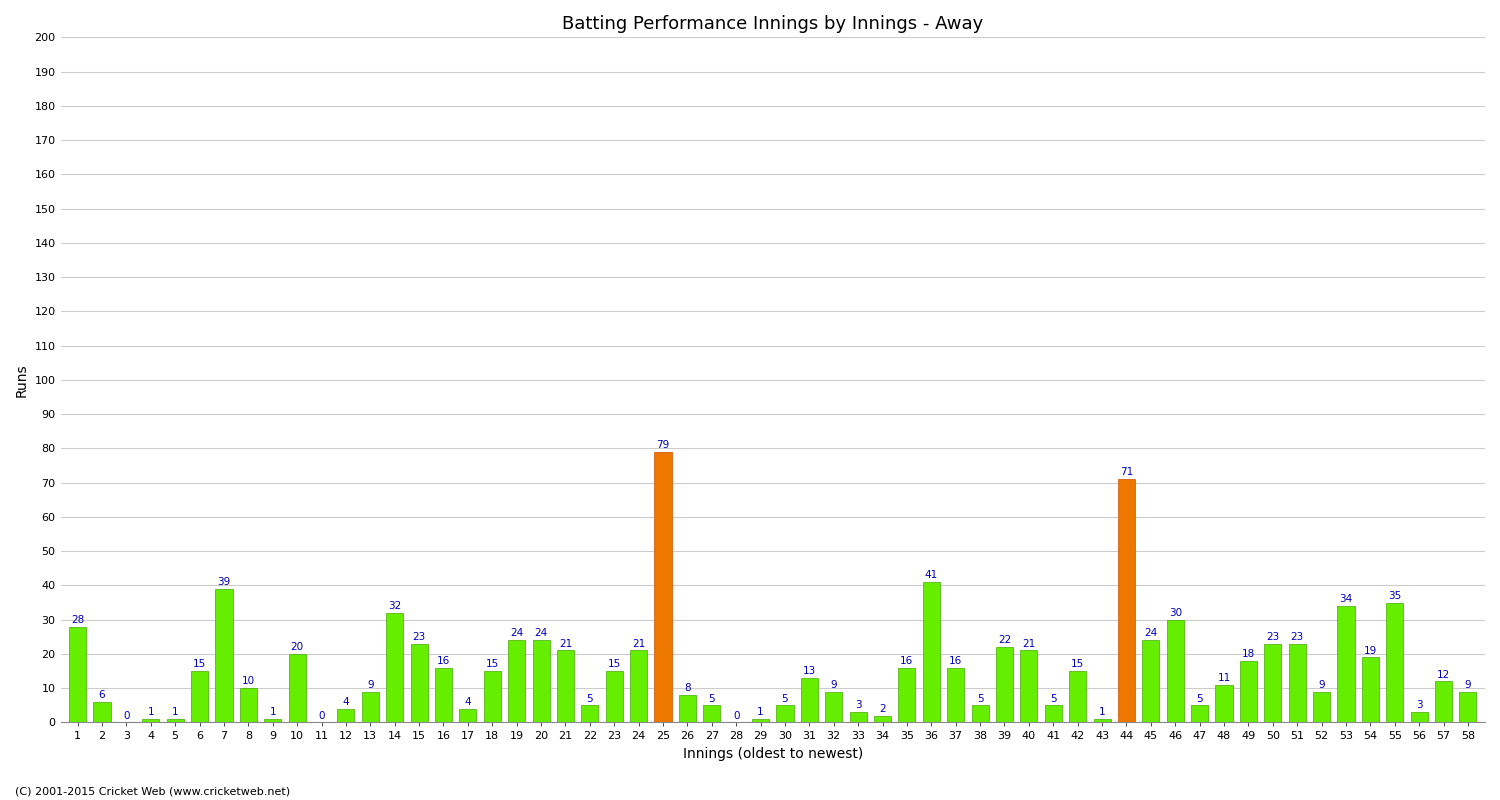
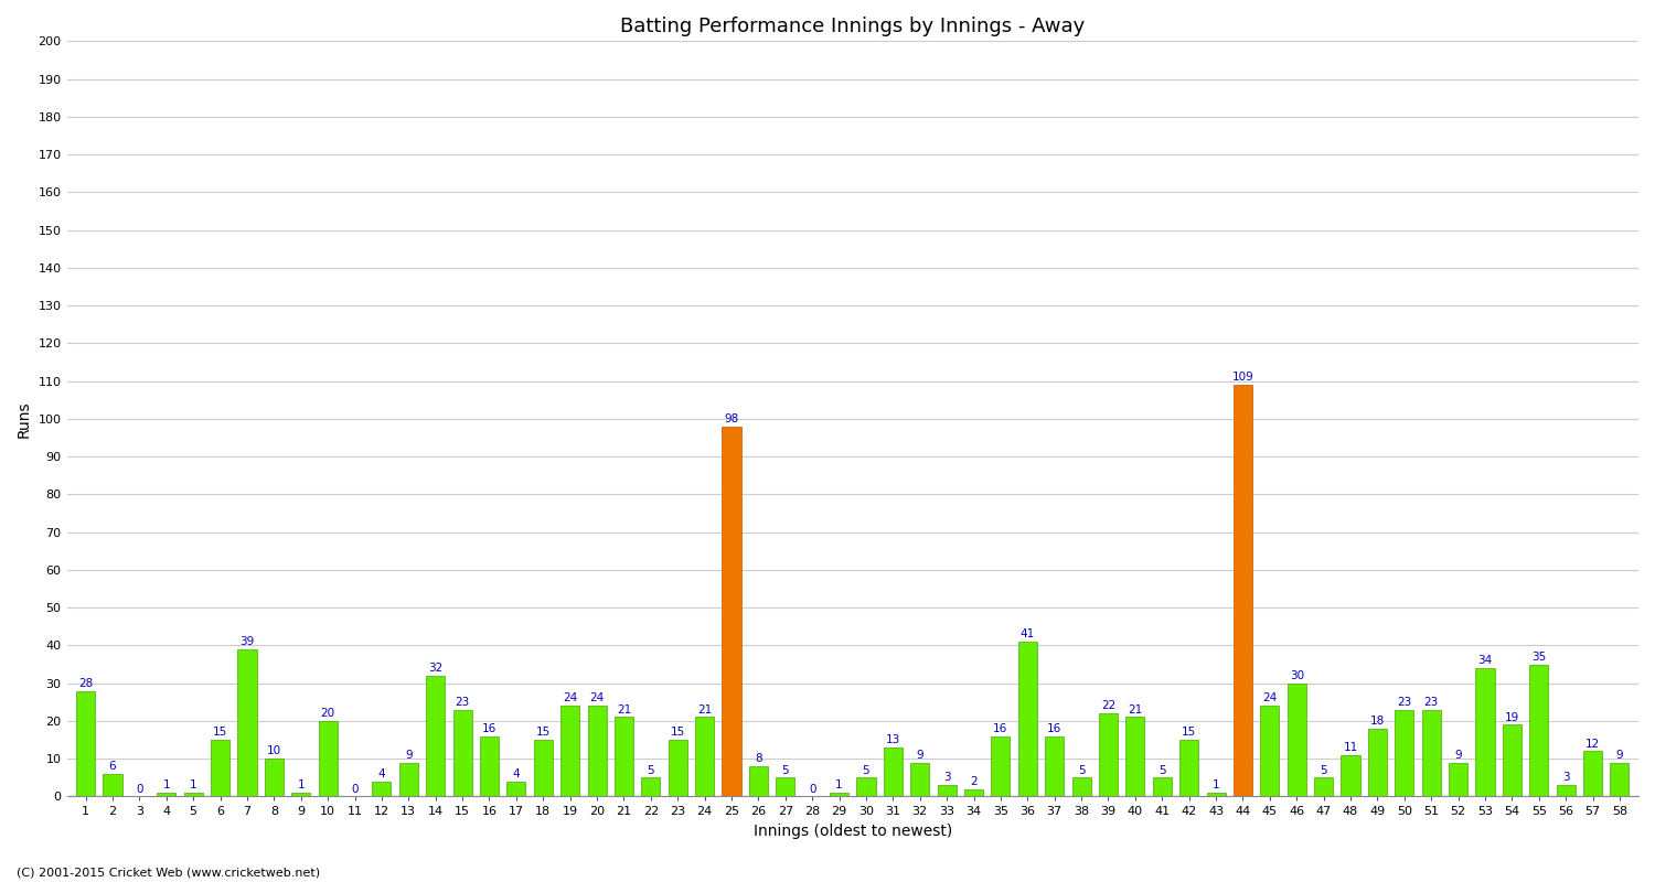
25: 79 -> 98
44: 71 -> 109
